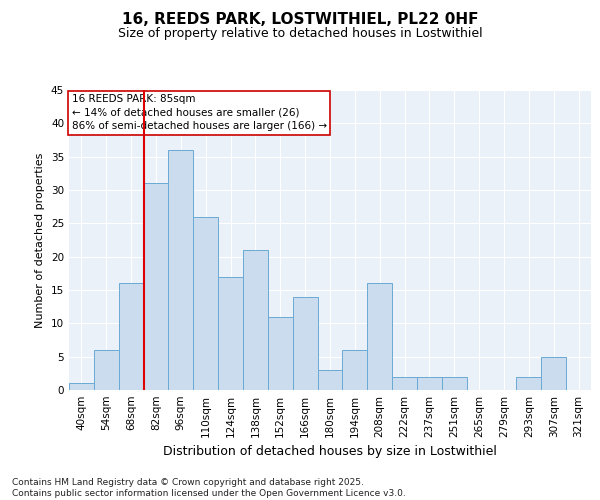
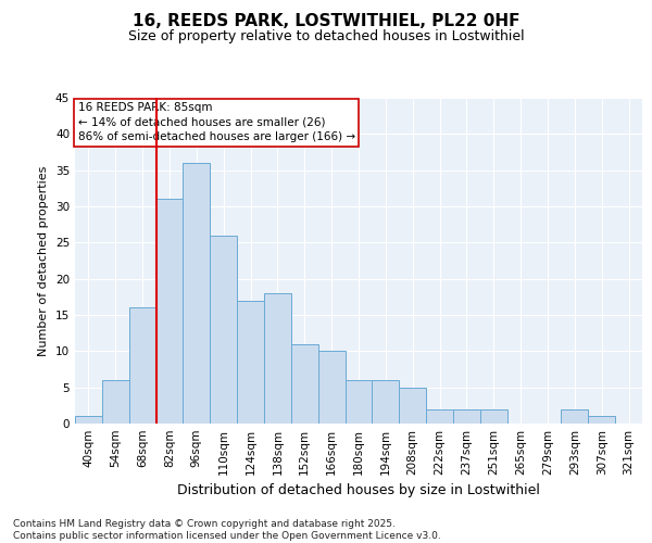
138sqm: 21 -> 18
166sqm: 14 -> 10
180sqm: 3 -> 6
208sqm: 16 -> 5
307sqm: 5 -> 1
